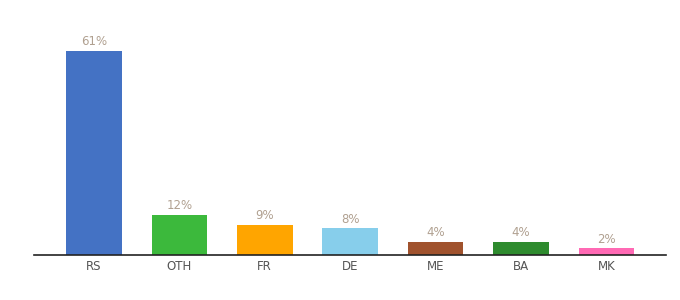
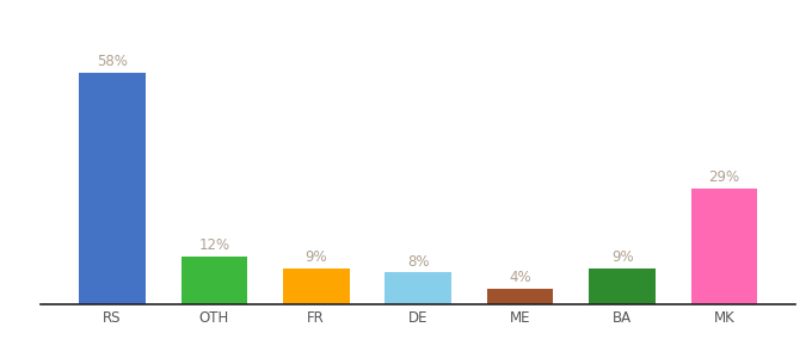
RS: 61% -> 58%
BA: 4% -> 9%
MK: 2% -> 29%
